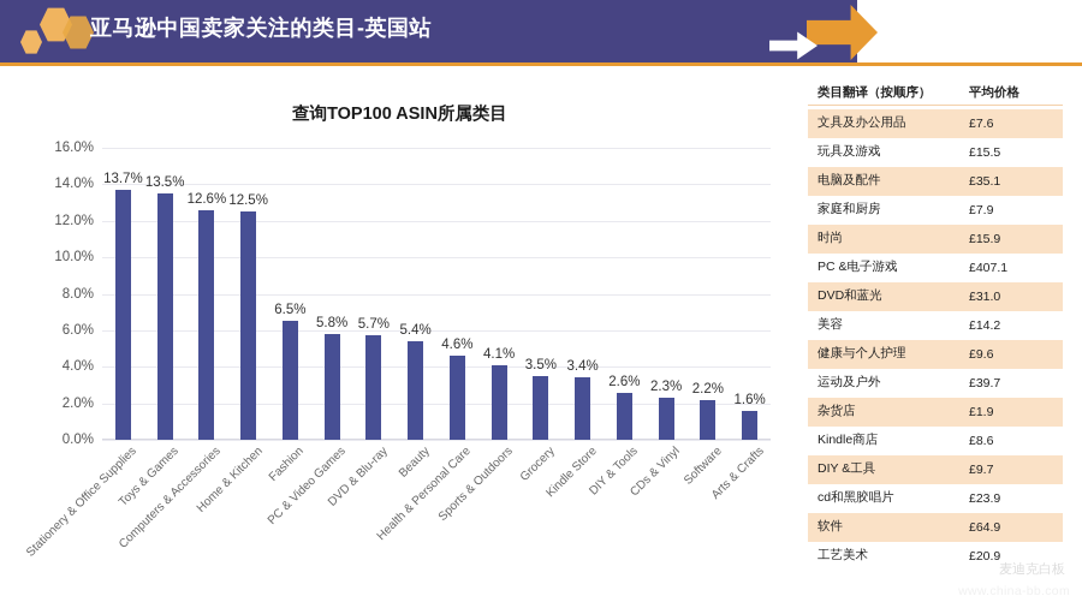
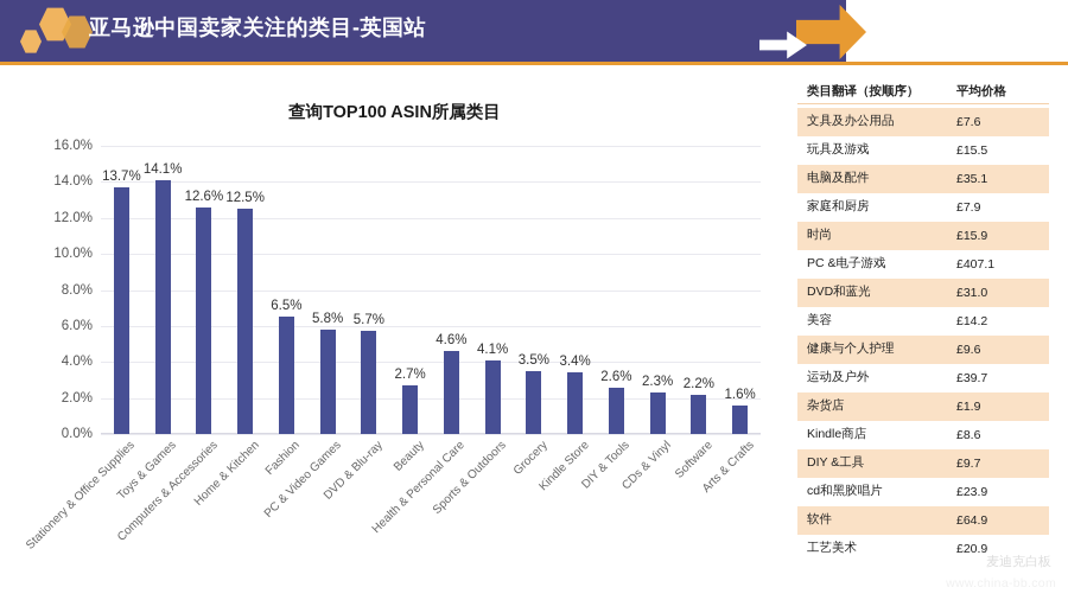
Toys & Games: 13.5% -> 14.1%
Beauty: 5.4% -> 2.7%
